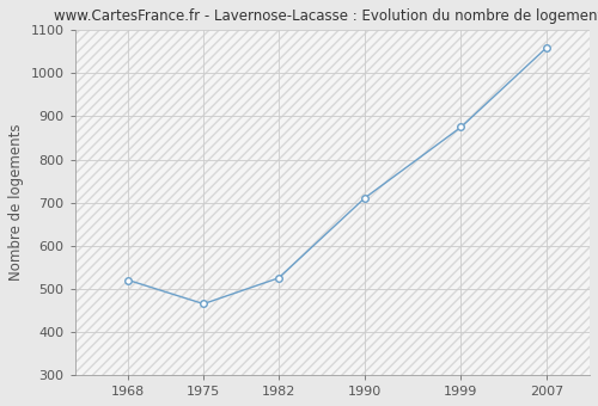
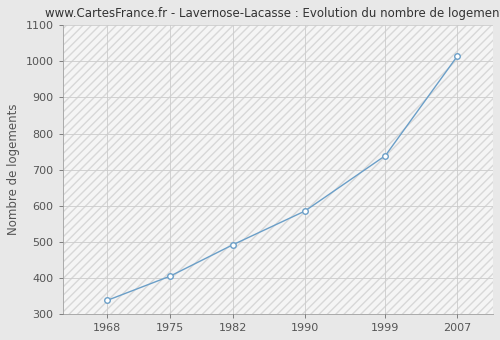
1968: 520 -> 338
1975: 465 -> 405
1982: 525 -> 492
1990: 710 -> 585
1999: 875 -> 739
2007: 1060 -> 1014
